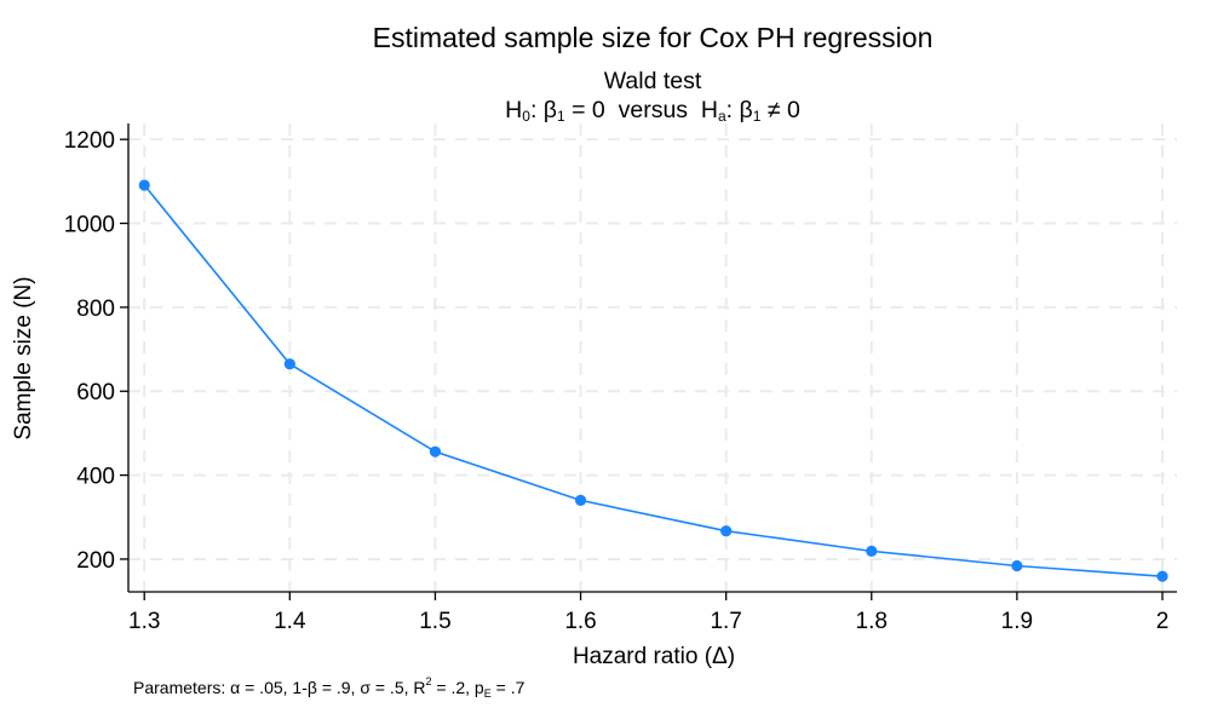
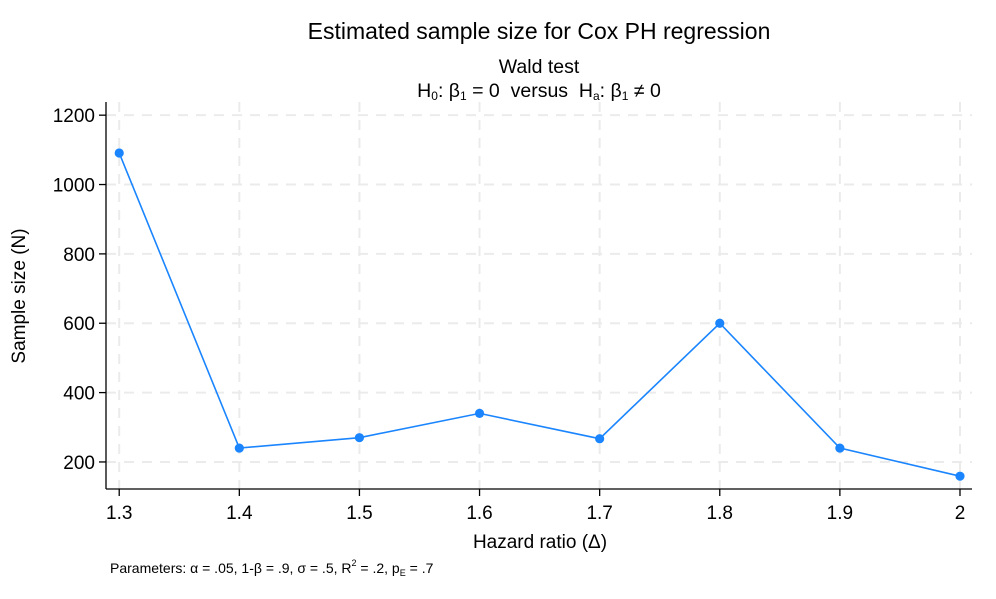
1.4: 660 -> 240
1.5: 460 -> 270
1.8: 220 -> 600
1.9: 180 -> 240
